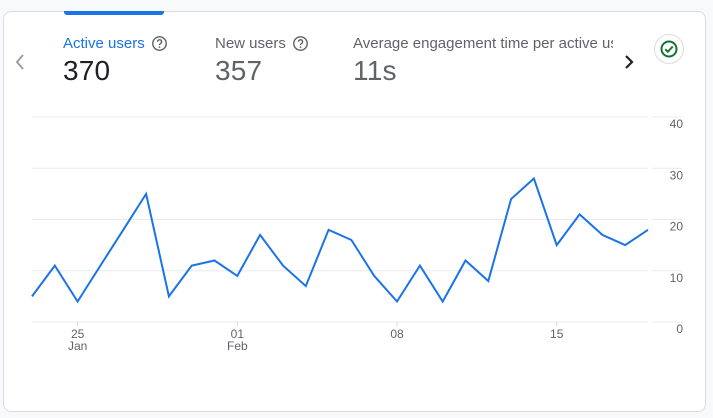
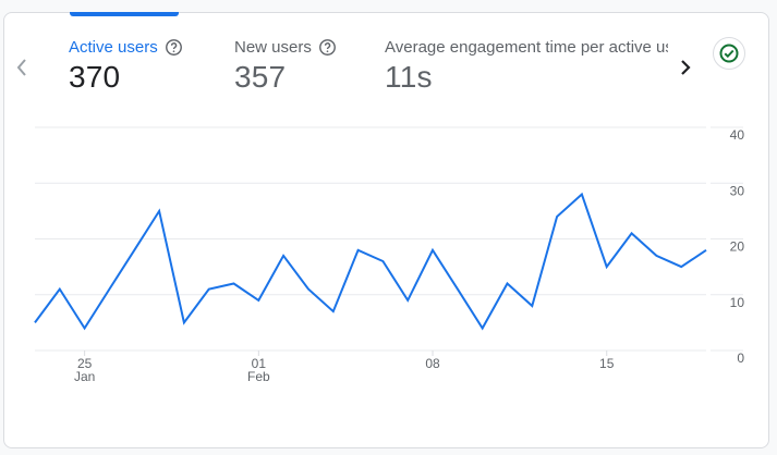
Feb 08: 4 -> 18
